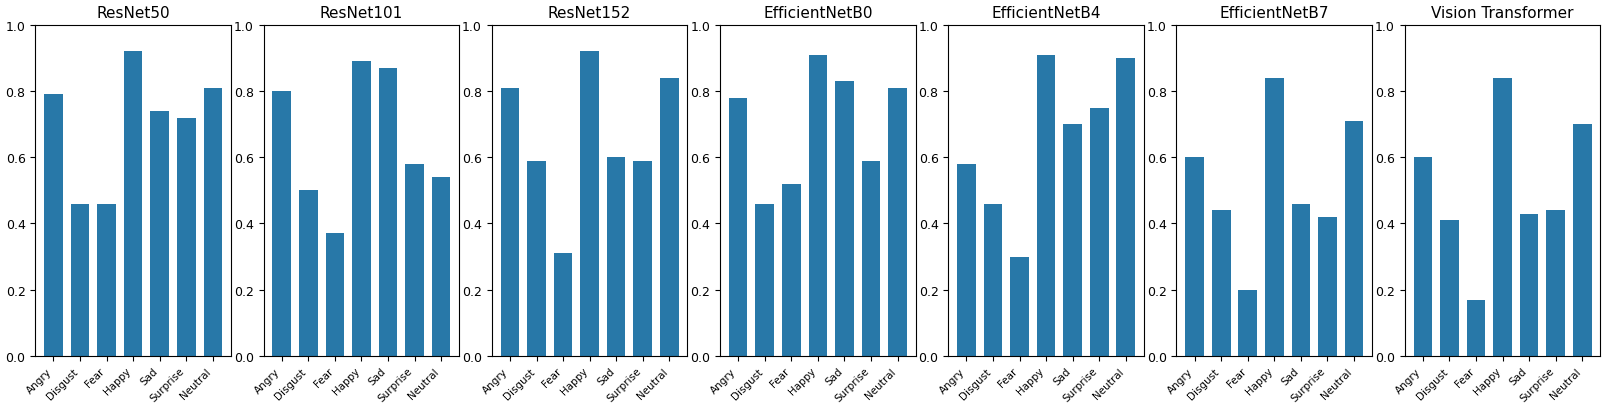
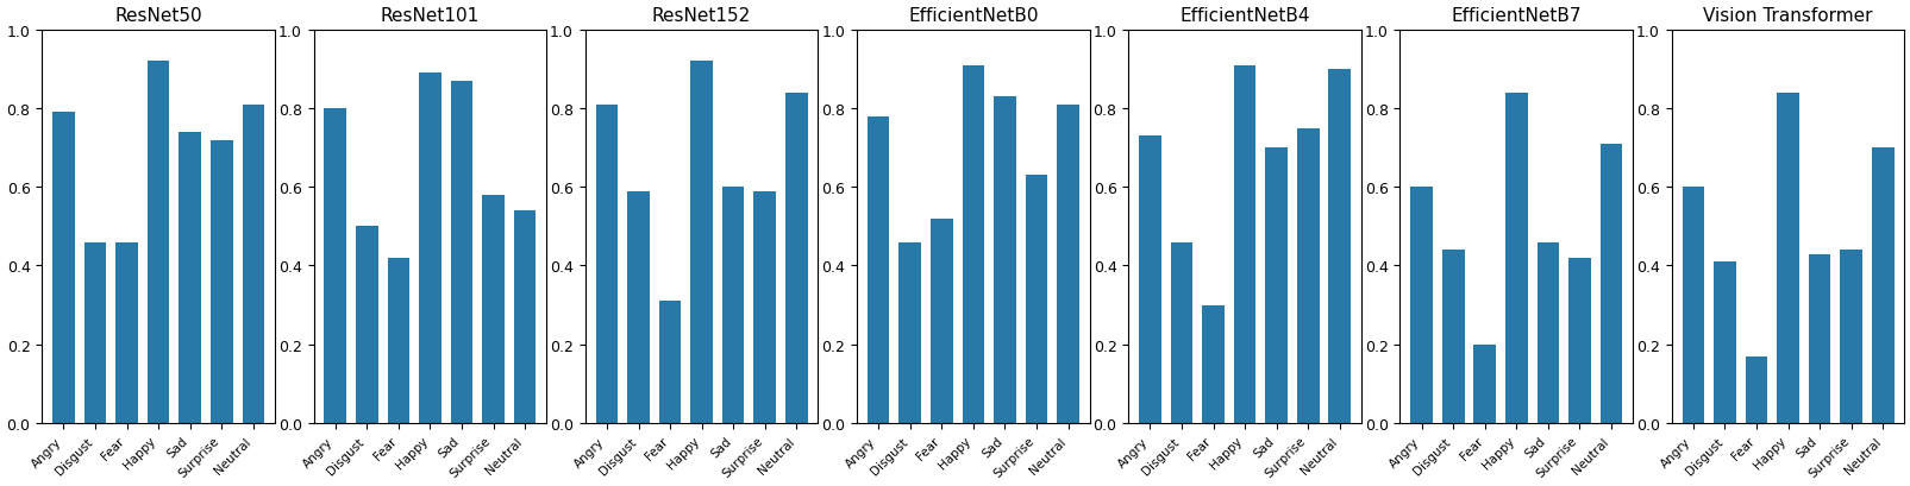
ResNet101/Fear: 0.37 -> 0.42
EfficientNetB0/Surprise: 0.59 -> 0.63
EfficientNetB4/Angry: 0.58 -> 0.73
